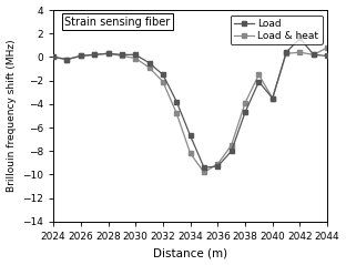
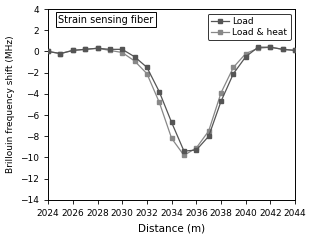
Load/2040: -3.5 -> -0.5
Load & heat/2040: -3.5 -> -0.2
Load/2042: 1.6 -> 0.4
Load & heat/2044: 0.8 -> 0.1
